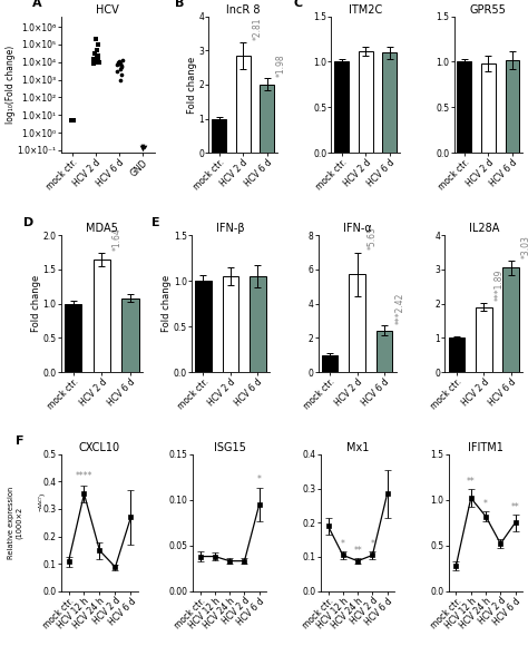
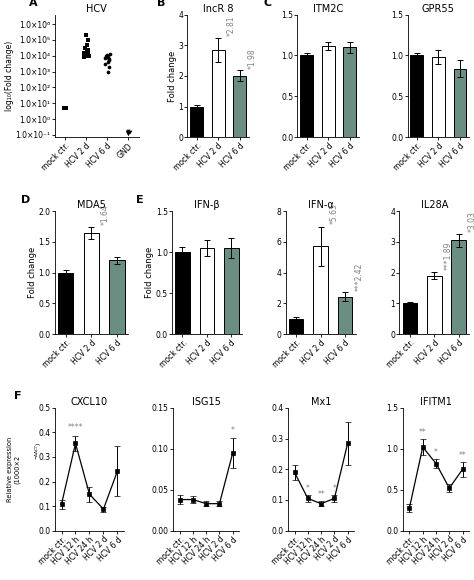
GPR55/HCV 6 d: 1.02 -> 0.84
MDA5/HCV 6 d: 1.08 -> 1.20
CXCL10/HCV 6 d: 0.270 -> 0.243
